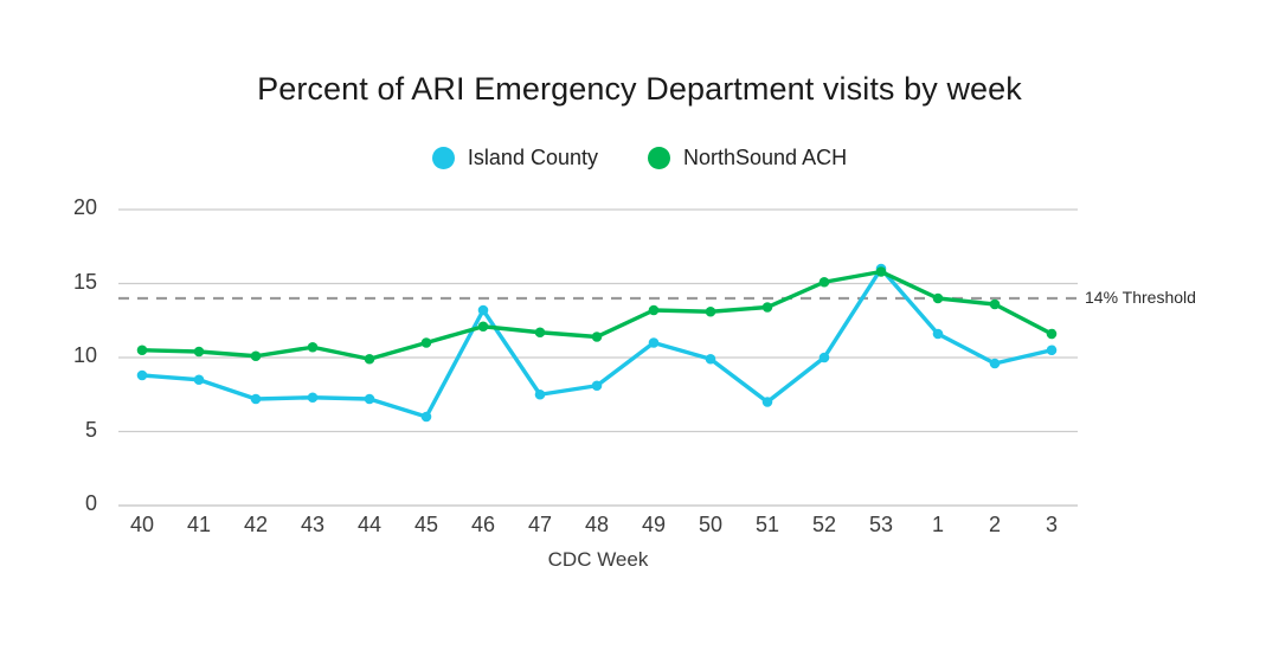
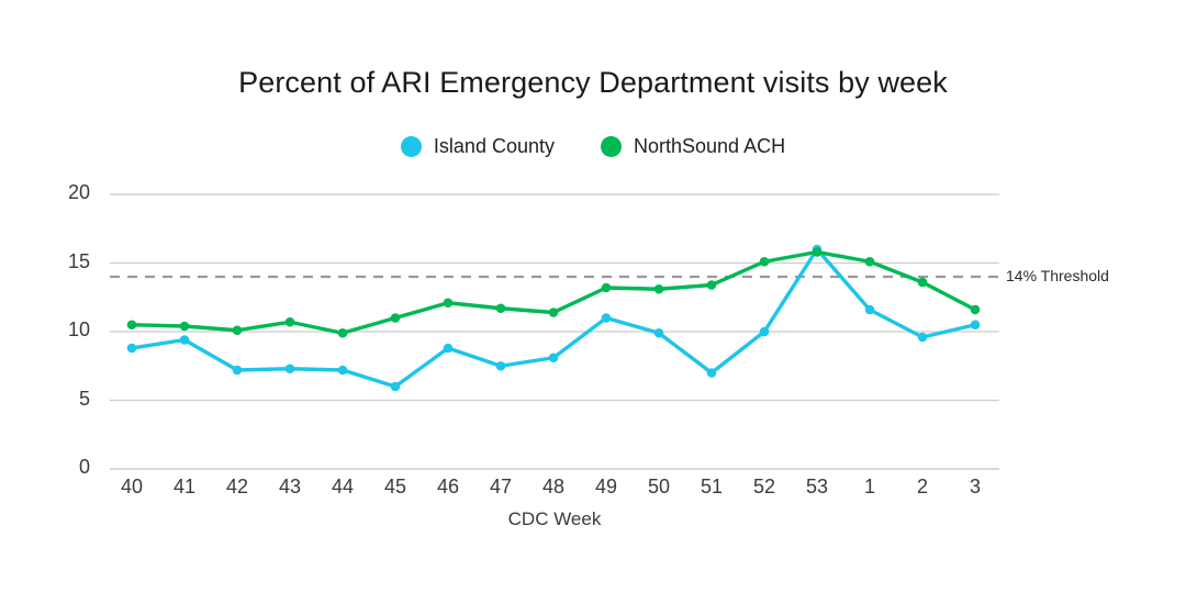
Island County/41: 8.5 -> 9.4
Island County/46: 13.2 -> 8.8
NorthSound ACH/1: 14.0 -> 15.1
